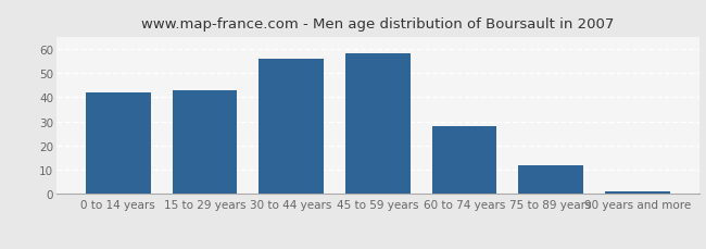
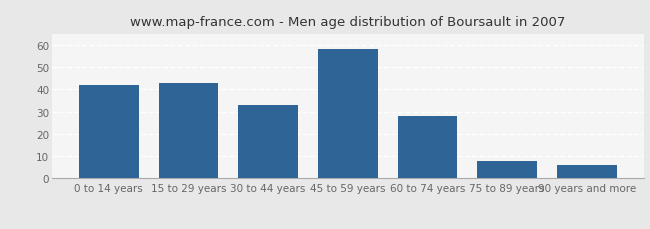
30 to 44 years: 56 -> 33
75 to 89 years: 12 -> 8
90 years and more: 1 -> 6
